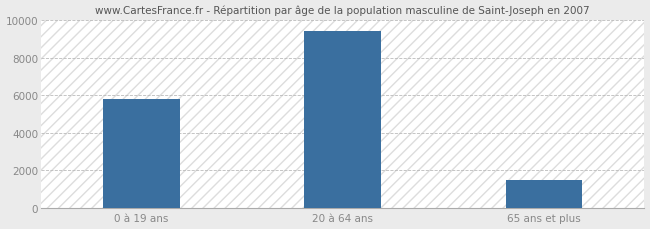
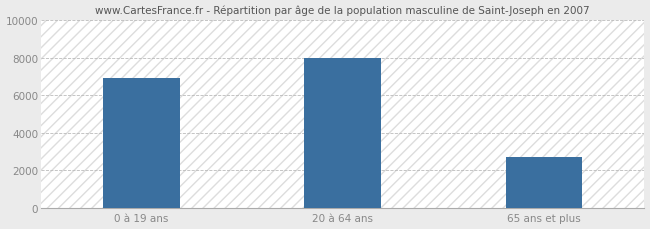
0 à 19 ans: 5800 -> 6900
20 à 64 ans: 9400 -> 8000
65 ans et plus: 1500 -> 2700
